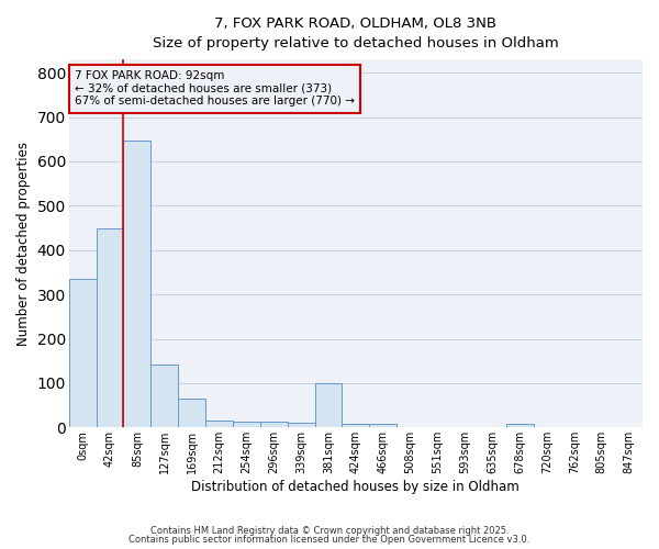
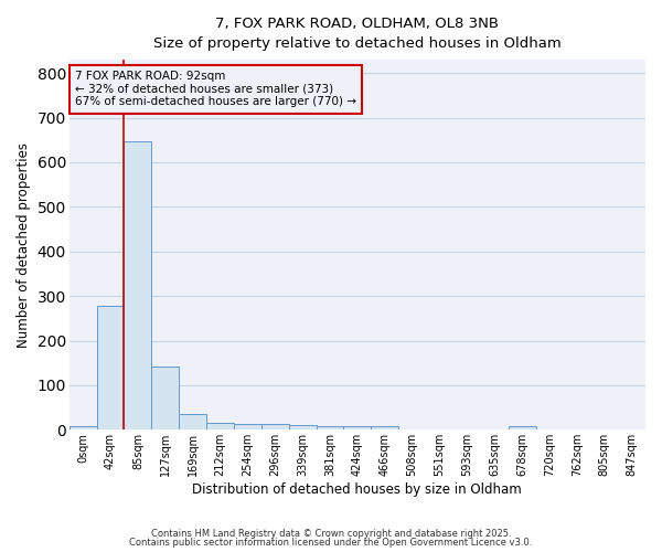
0sqm: 335 -> 8
42sqm: 450 -> 278
169sqm: 65 -> 36
381sqm: 100 -> 8
